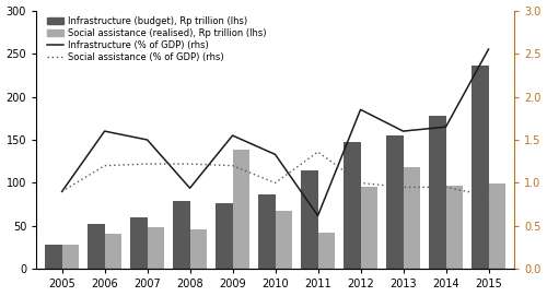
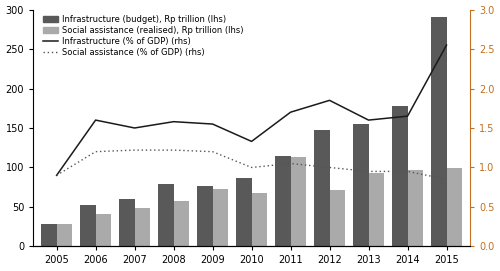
Infrastructure (% of GDP) (rhs)/2008: 0.94 -> 1.58
Social assistance (realised), Rp trillion (lhs)/2008: 46 -> 57
Social assistance (realised), Rp trillion (lhs)/2009: 138 -> 73
Infrastructure (% of GDP) (rhs)/2011: 0.62 -> 1.70
Social assistance (% of GDP) (rhs)/2011: 1.36 -> 1.05
Social assistance (realised), Rp trillion (lhs)/2011: 42 -> 113
Social assistance (realised), Rp trillion (lhs)/2012: 96 -> 72
Social assistance (realised), Rp trillion (lhs)/2013: 118 -> 93
Infrastructure (budget), Rp trillion (lhs)/2015: 236 -> 290
